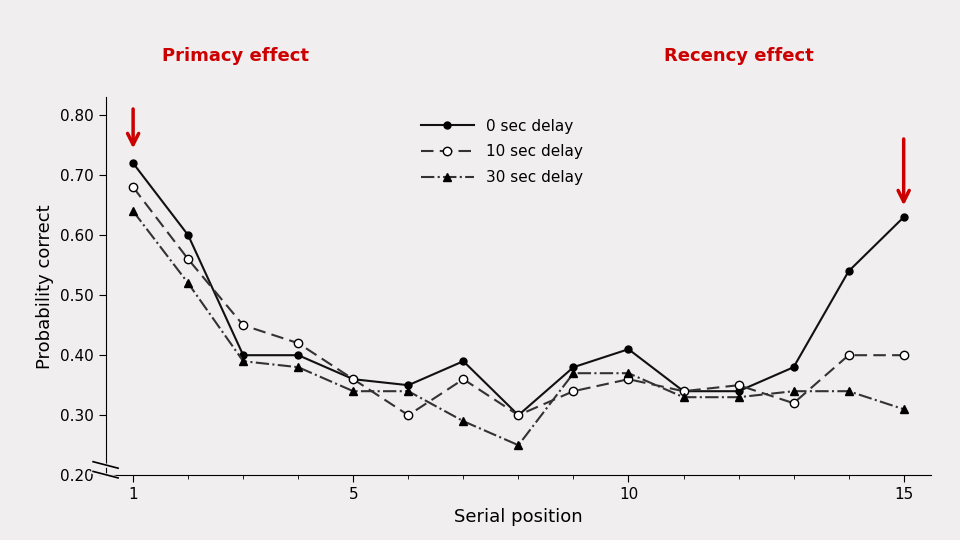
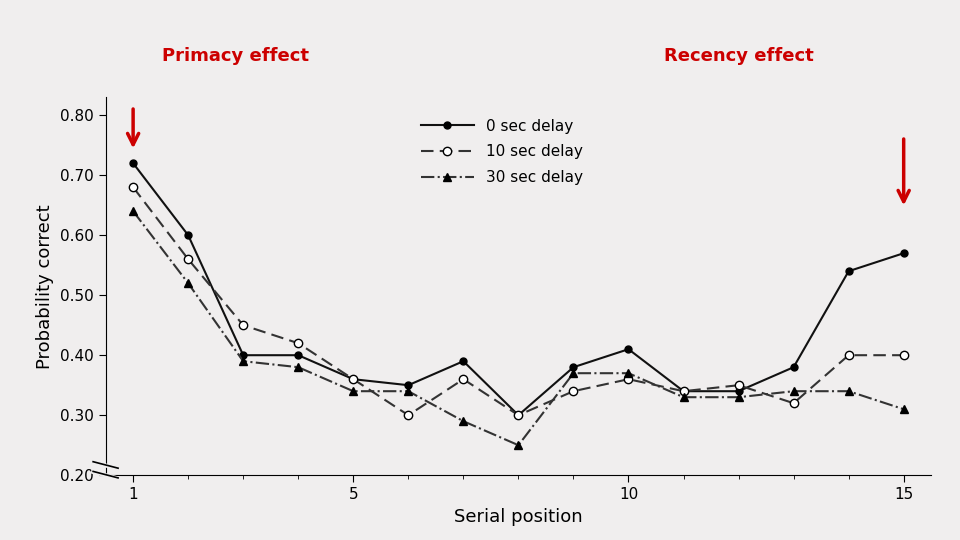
0 sec delay/15: 0.63 -> 0.57
